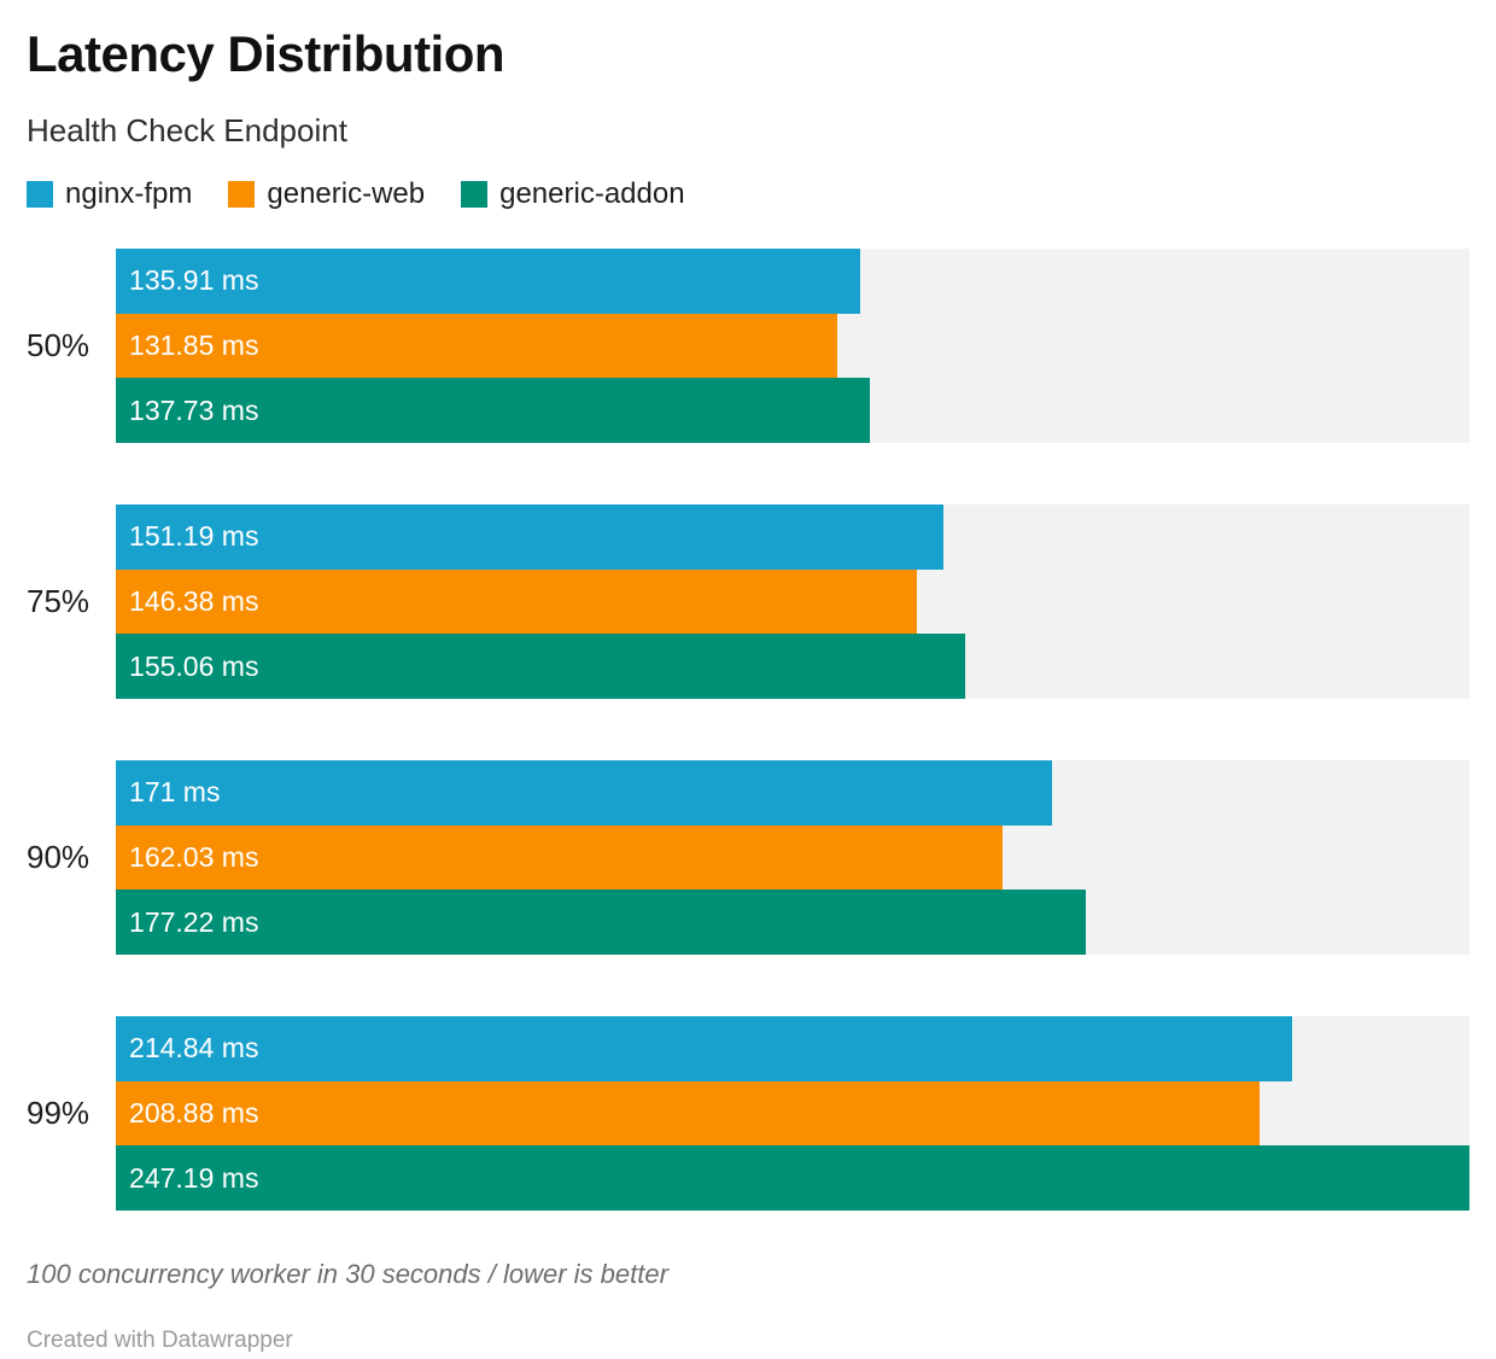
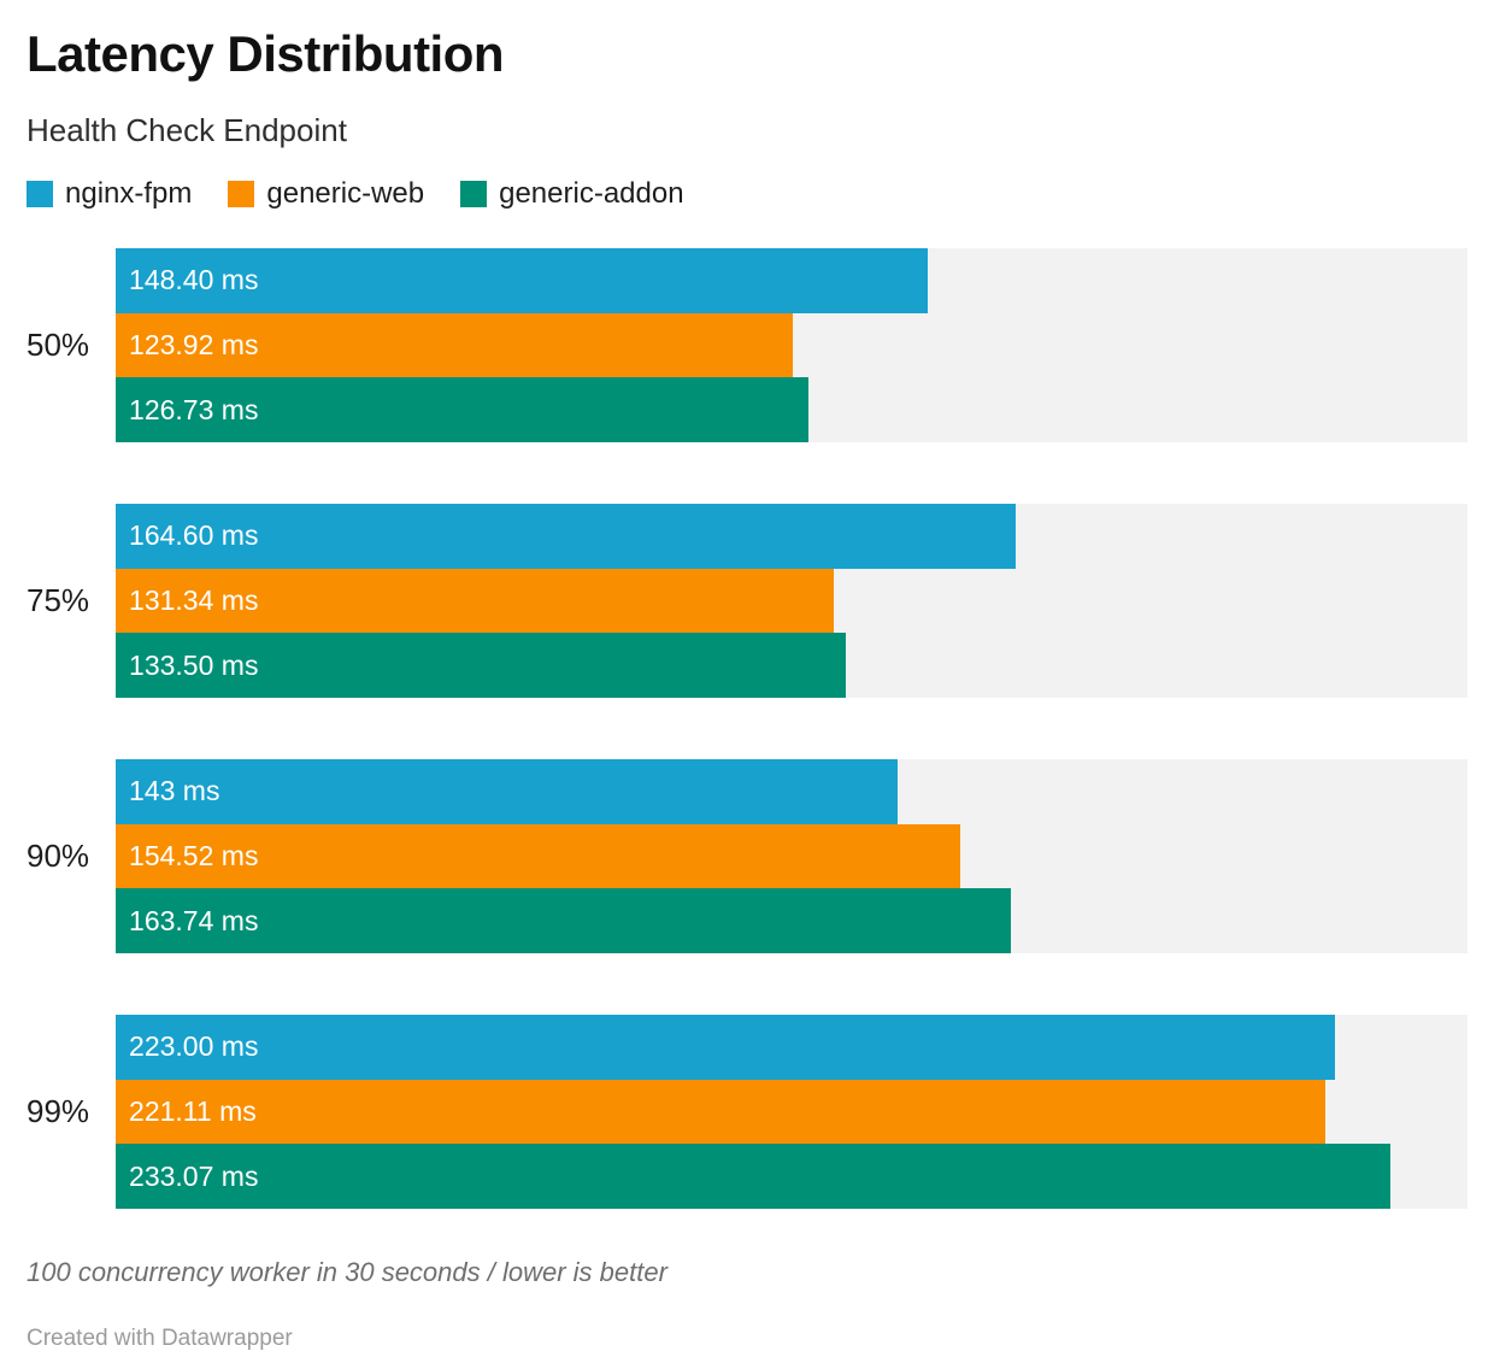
nginx-fpm/50%: 135.91 -> 148.40
generic-web/50%: 131.85 -> 123.92
generic-addon/50%: 137.73 -> 126.73
nginx-fpm/75%: 151.19 -> 164.60
generic-web/75%: 146.38 -> 131.34
generic-addon/75%: 155.06 -> 133.50
nginx-fpm/90%: 171 -> 143
generic-web/90%: 162.03 -> 154.52
generic-addon/90%: 177.22 -> 163.74
nginx-fpm/99%: 214.84 -> 223.00
generic-web/99%: 208.88 -> 221.11
generic-addon/99%: 247.19 -> 233.07
